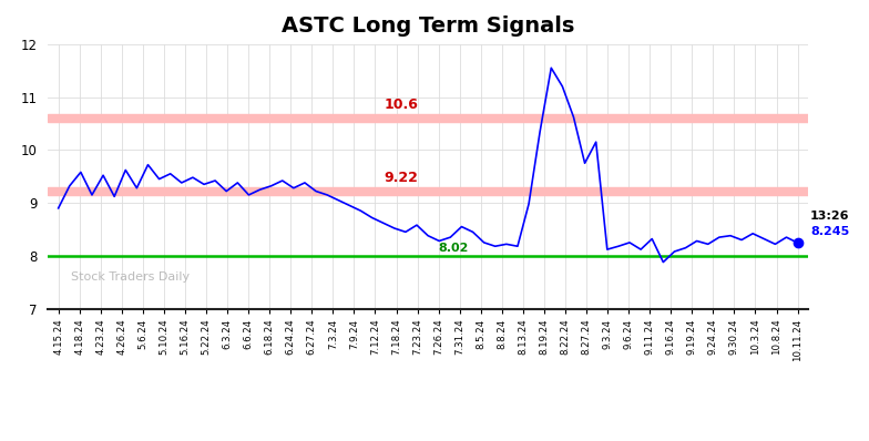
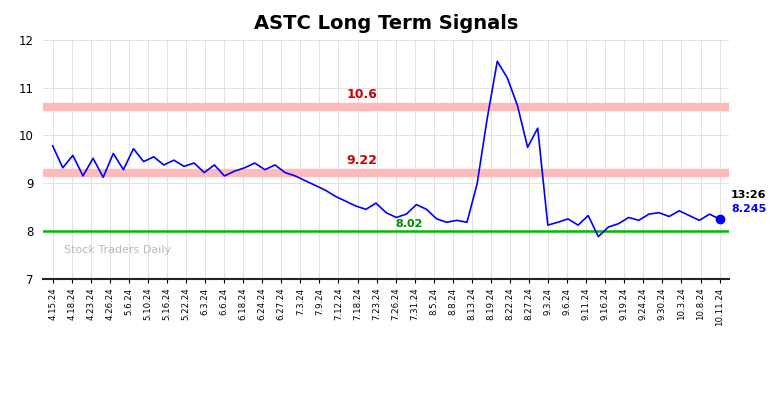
4.15.24: 8.90 -> 9.78
